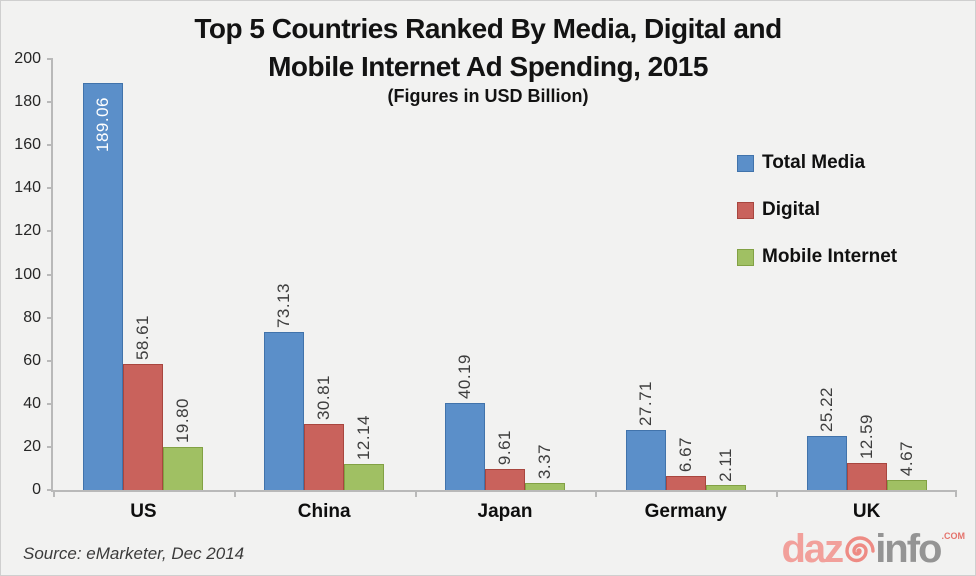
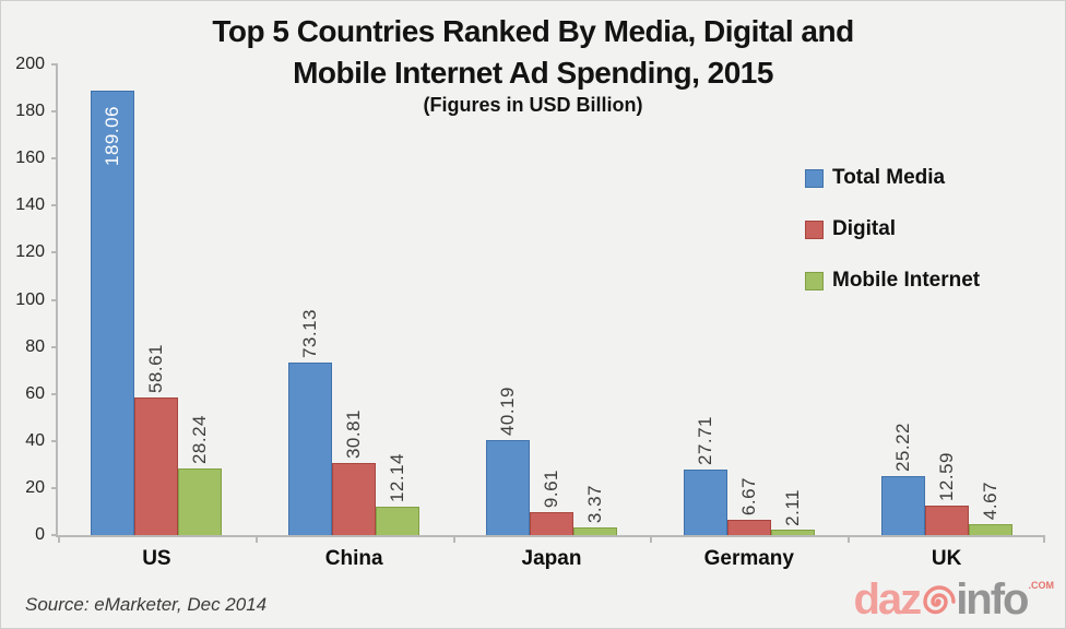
Mobile Internet/US: 19.80 -> 28.24
